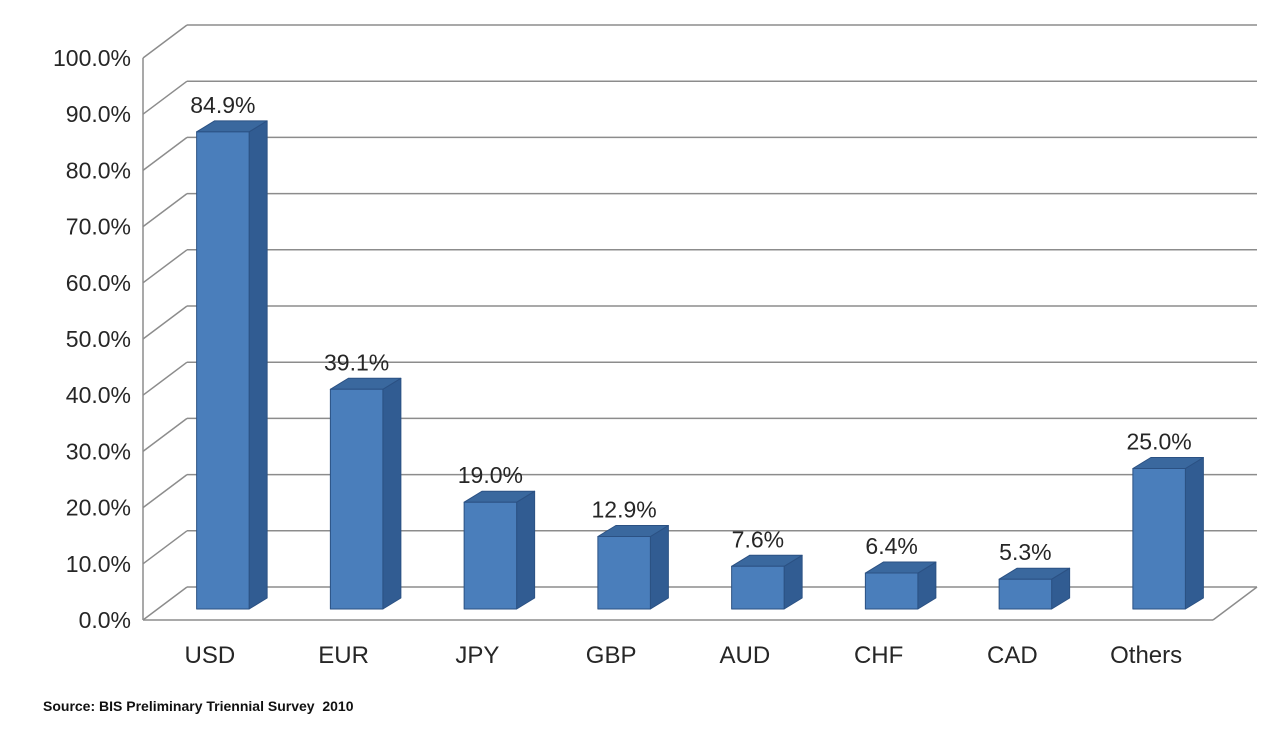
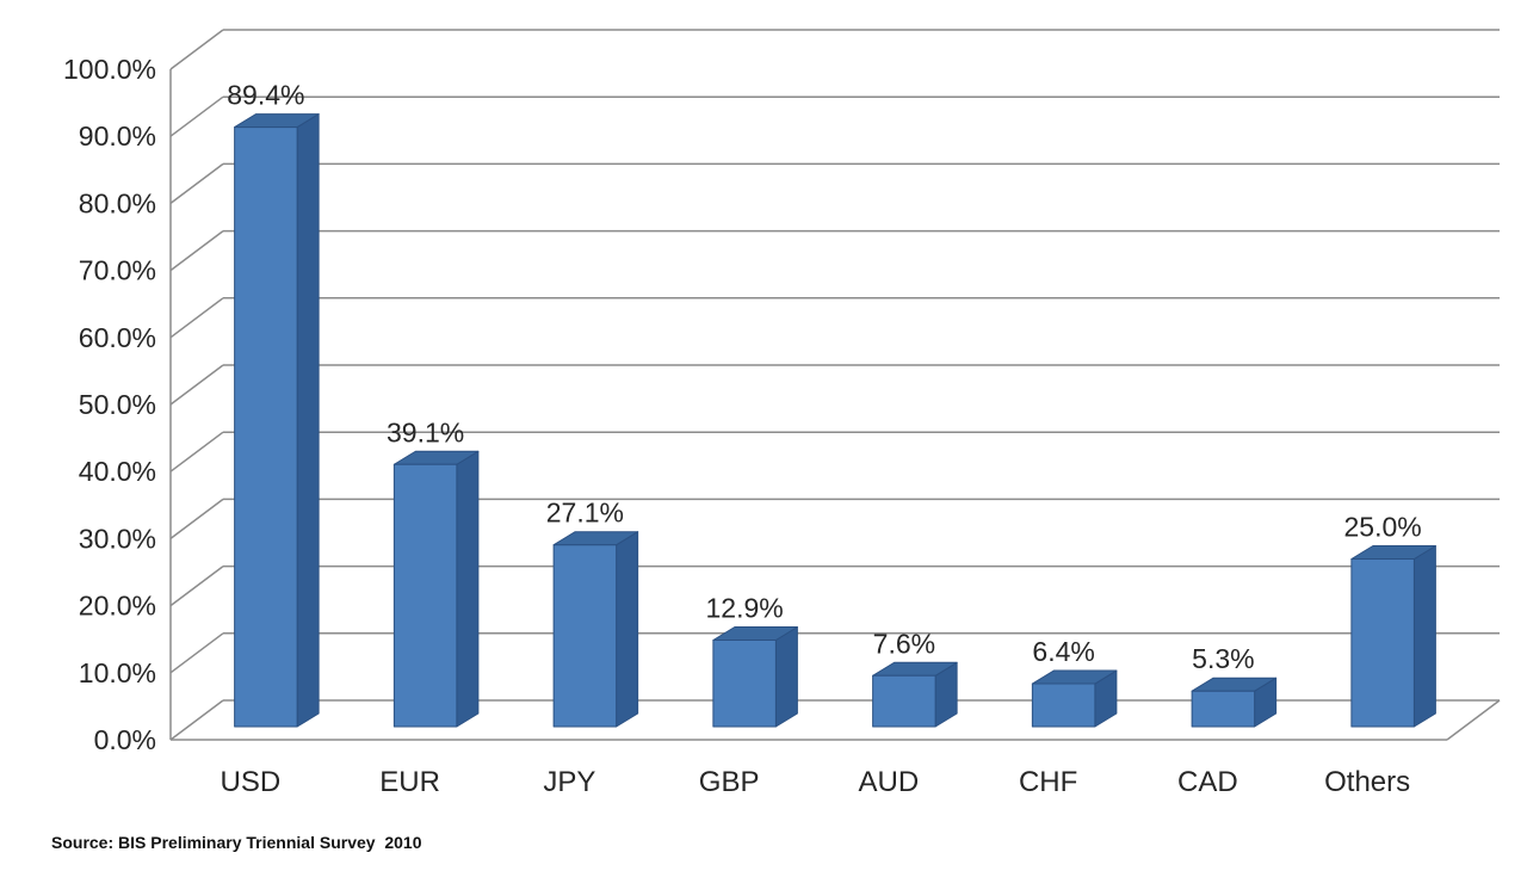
USD: 84.9% -> 89.4%
JPY: 19.0% -> 27.1%
